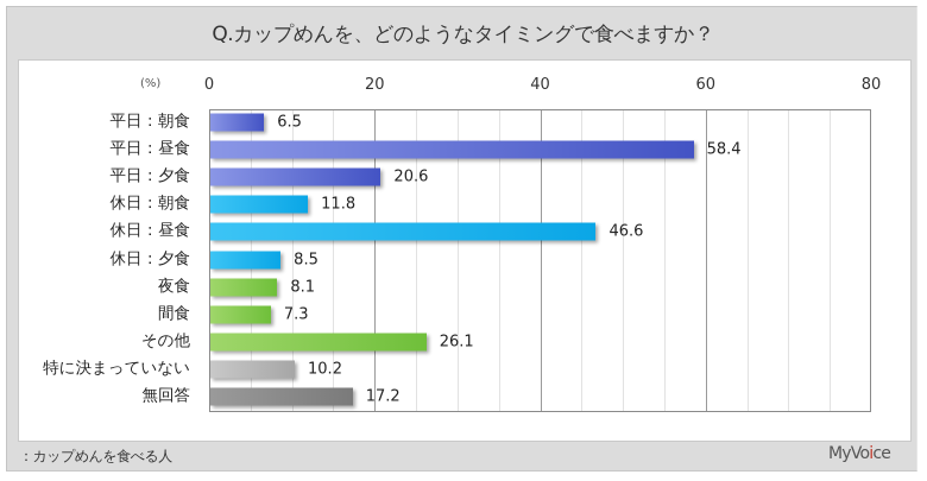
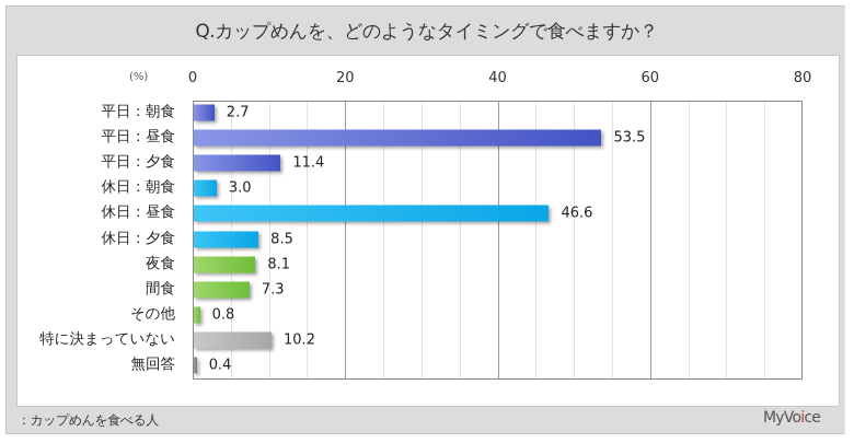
平日：朝食: 6.5 -> 2.7
平日：昼食: 58.4 -> 53.5
平日：夕食: 20.6 -> 11.4
休日：朝食: 11.8 -> 3.0
その他: 26.1 -> 0.8
無回答: 17.2 -> 0.4
